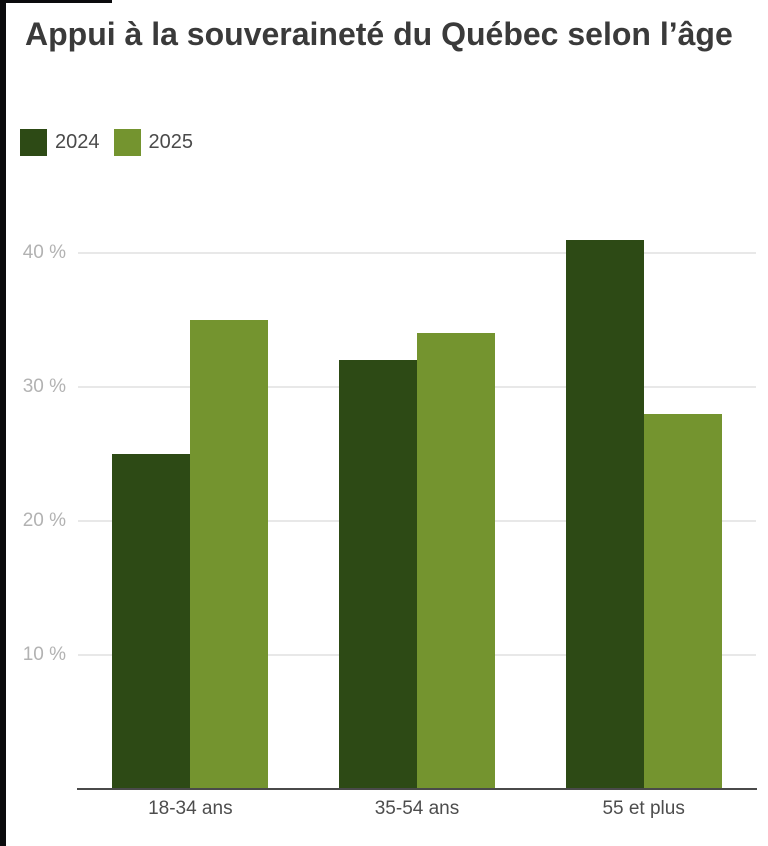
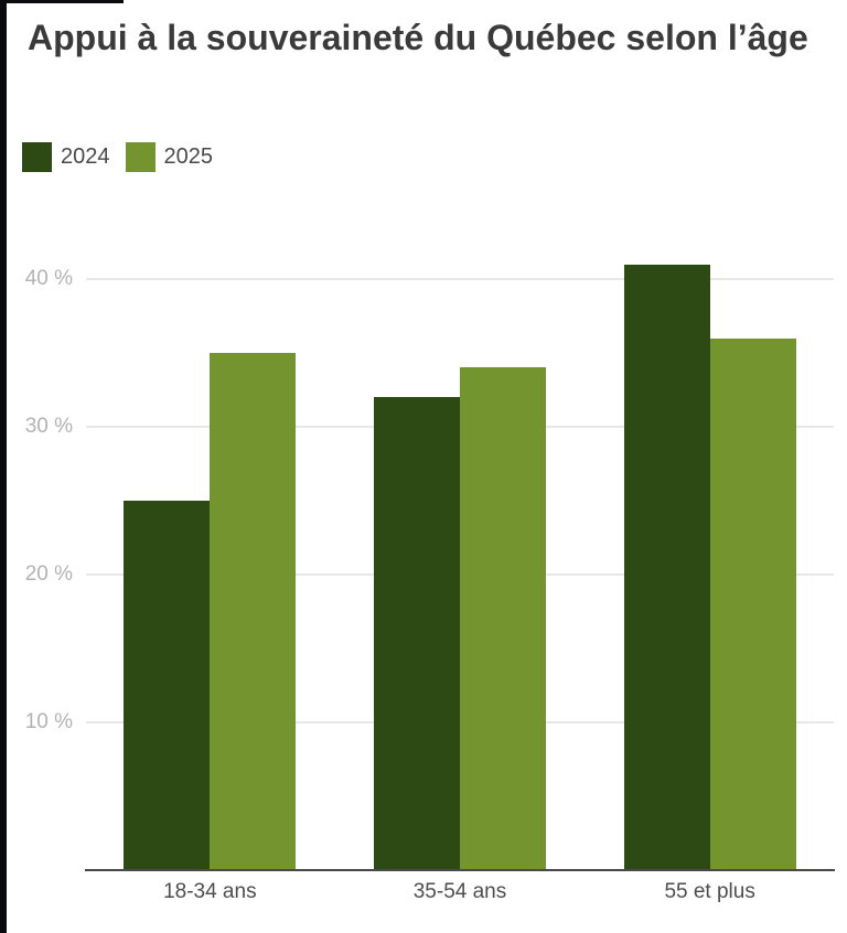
2025/55 et plus: 28% -> 36%
